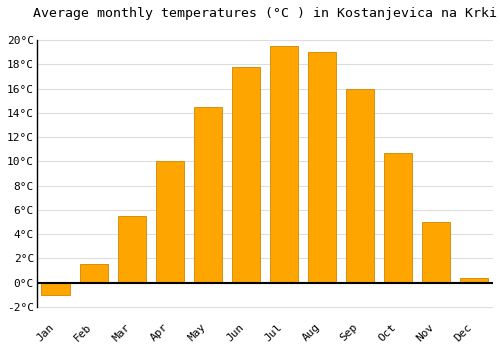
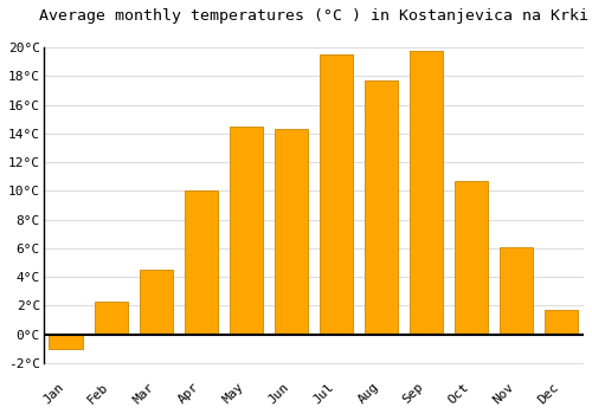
Feb: 1.5°C -> 2.3°C
Mar: 5.5°C -> 4.5°C
Jun: 17.8°C -> 14.3°C
Aug: 19.0°C -> 17.7°C
Sep: 16.0°C -> 19.8°C
Nov: 5.0°C -> 6.1°C
Dec: 0.4°C -> 1.7°C
